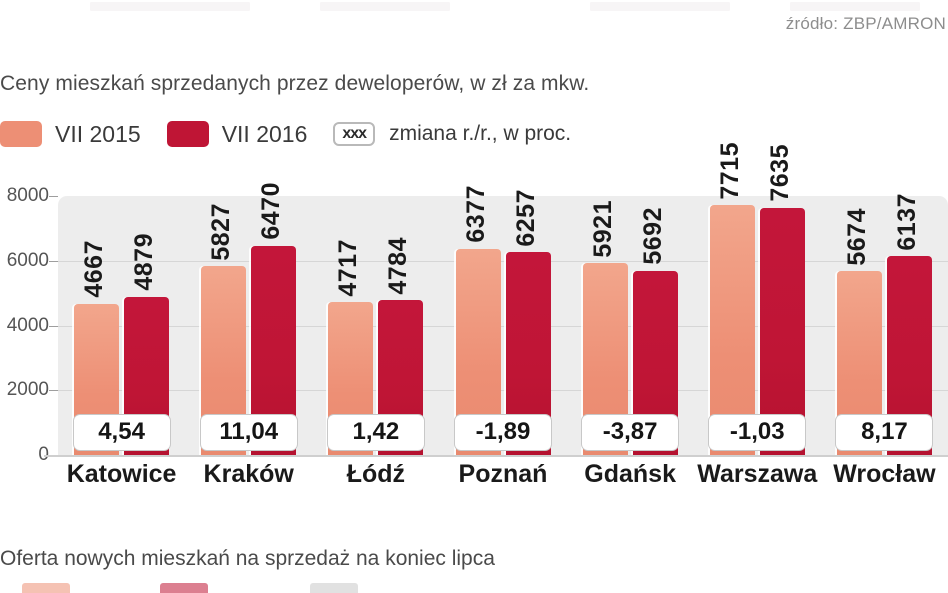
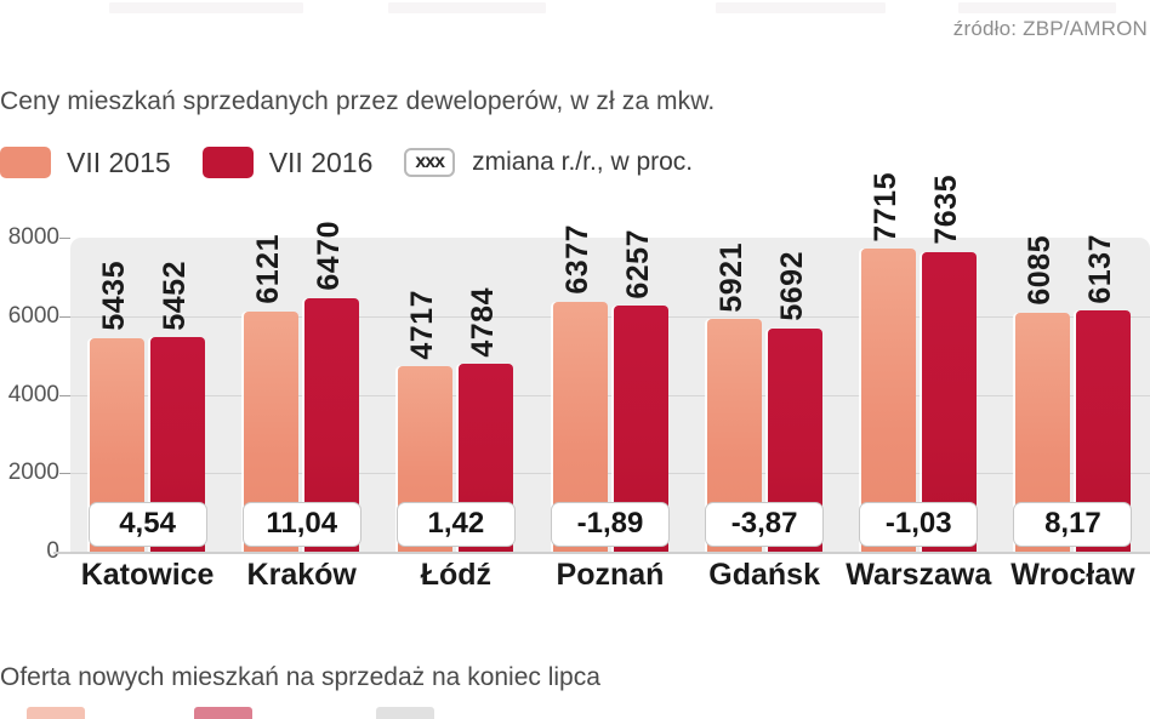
VII 2015/Katowice: 4667 -> 5435
VII 2016/Katowice: 4879 -> 5452
VII 2015/Kraków: 5827 -> 6121
VII 2015/Wrocław: 5674 -> 6085
